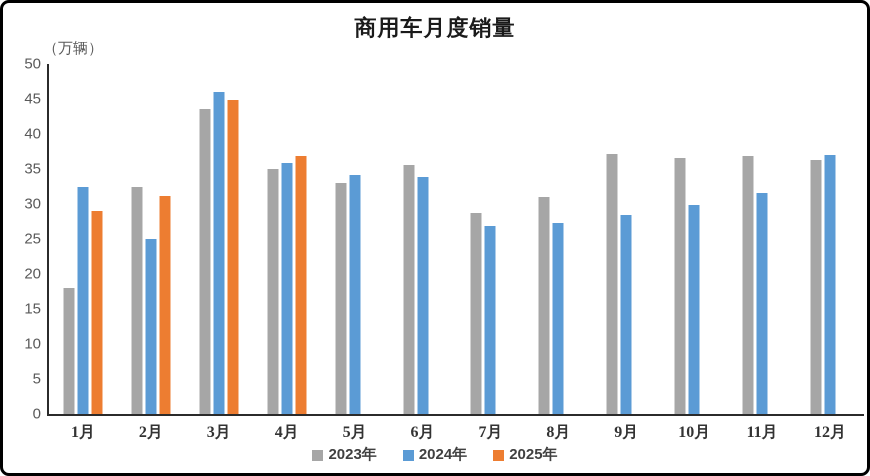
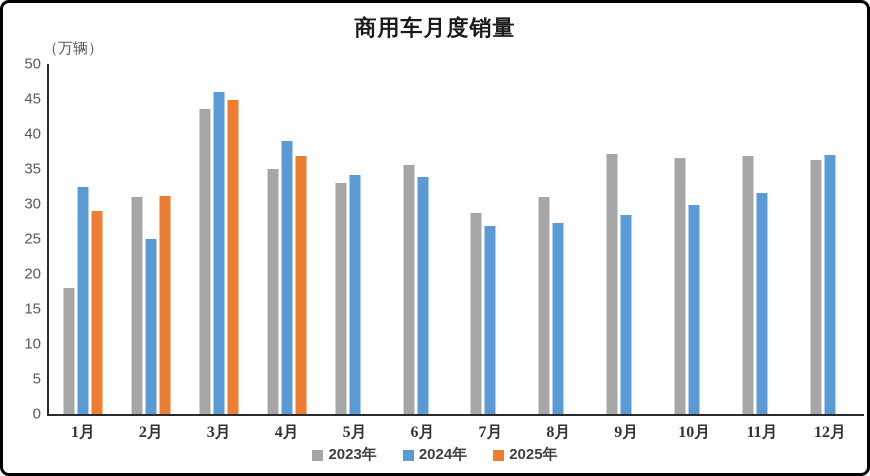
2023年/2月: 32 -> 31
2024年/4月: 36 -> 39
